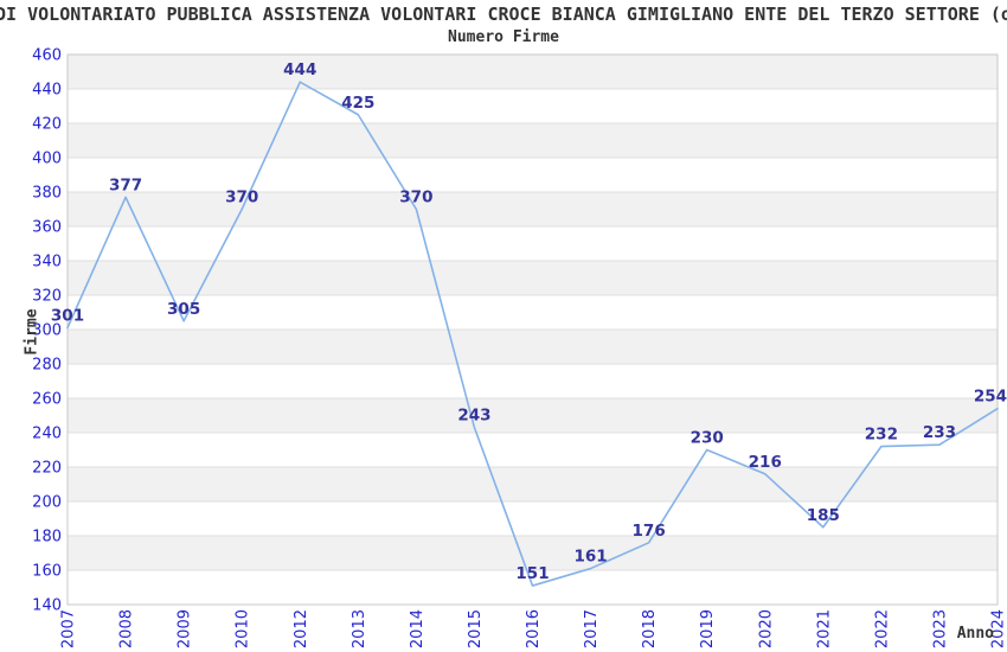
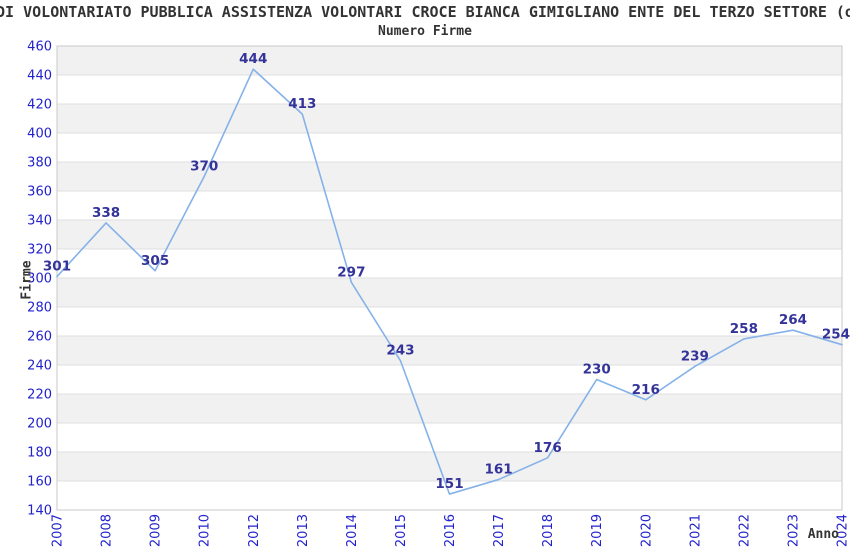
2008: 377 -> 338
2013: 425 -> 413
2014: 370 -> 297
2021: 185 -> 239
2022: 232 -> 258
2023: 233 -> 264
